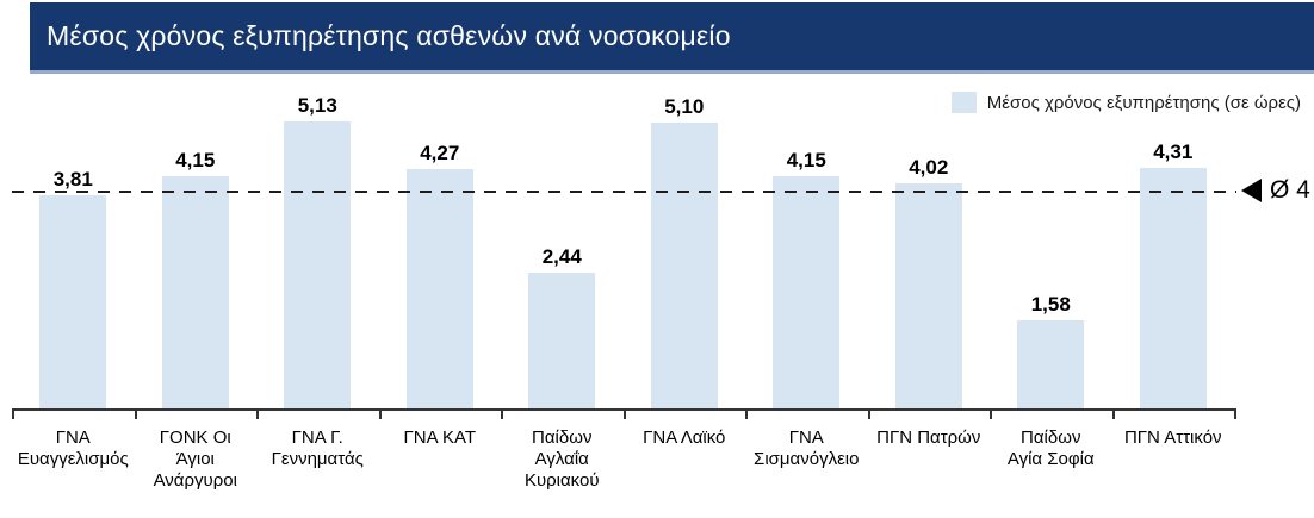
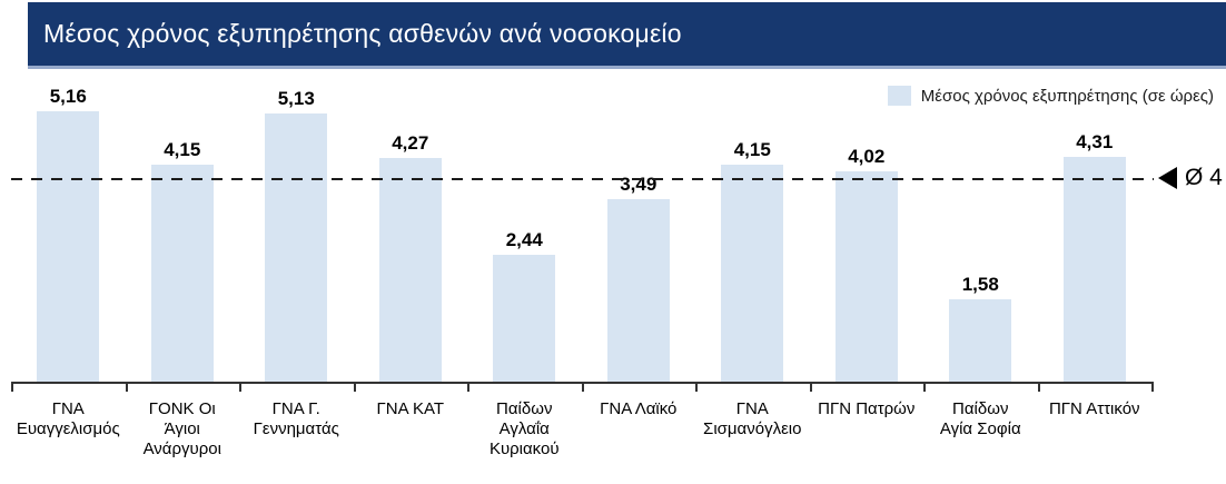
ΓΝΑ Ευαγγελισμός: 3,81 -> 5,16
ΓΝΑ Λαϊκό: 5,10 -> 3,49
